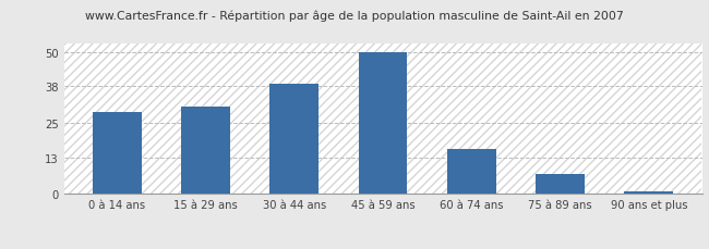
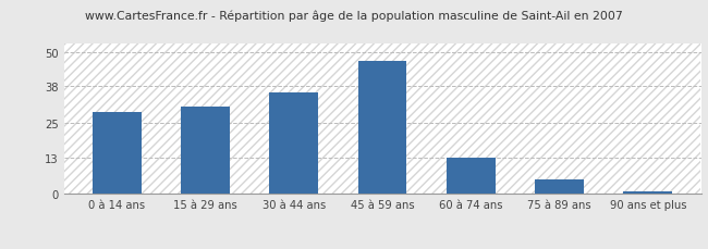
30 à 44 ans: 39 -> 36
45 à 59 ans: 50 -> 47
60 à 74 ans: 16 -> 13
75 à 89 ans: 7 -> 5
